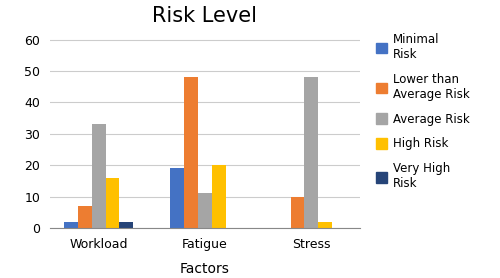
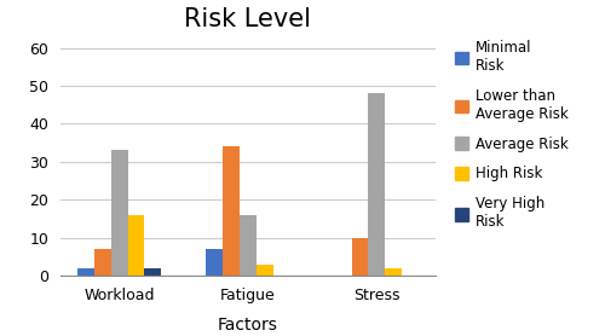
Minimal Risk/Fatigue: 19 -> 7
Lower than Average Risk/Fatigue: 48 -> 34
Average Risk/Fatigue: 11 -> 16
High Risk/Fatigue: 20 -> 3
